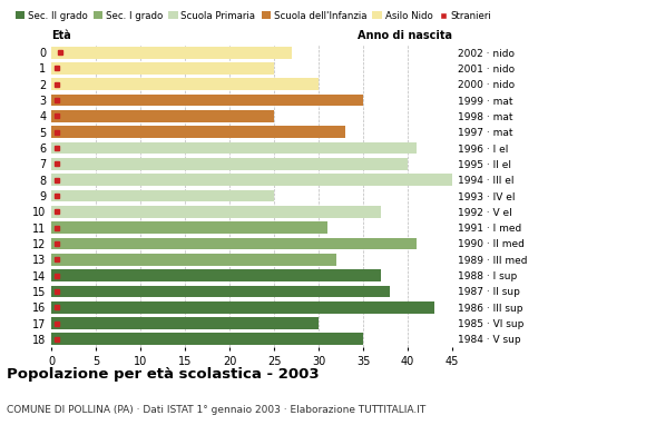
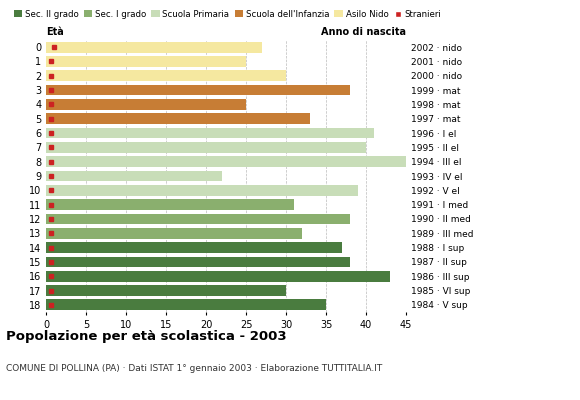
3: 35 -> 38
9: 25 -> 22
10: 37 -> 39
12: 41 -> 38
